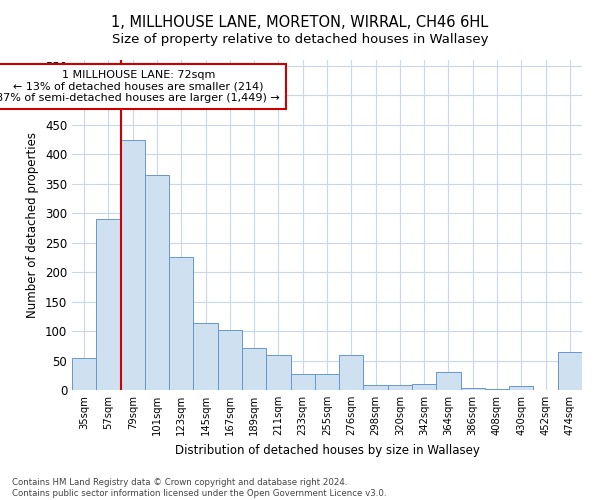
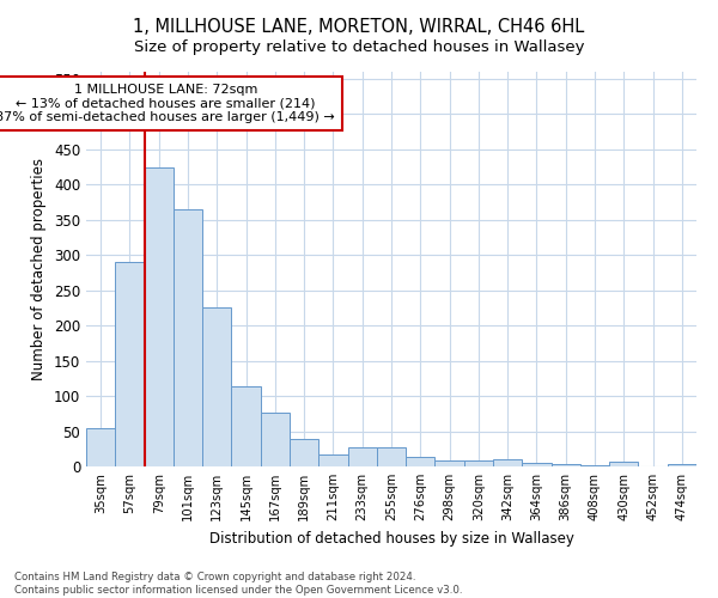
167sqm: 102 -> 76
189sqm: 72 -> 39
211sqm: 60 -> 17
276sqm: 60 -> 14
364sqm: 30 -> 5
474sqm: 64 -> 4
